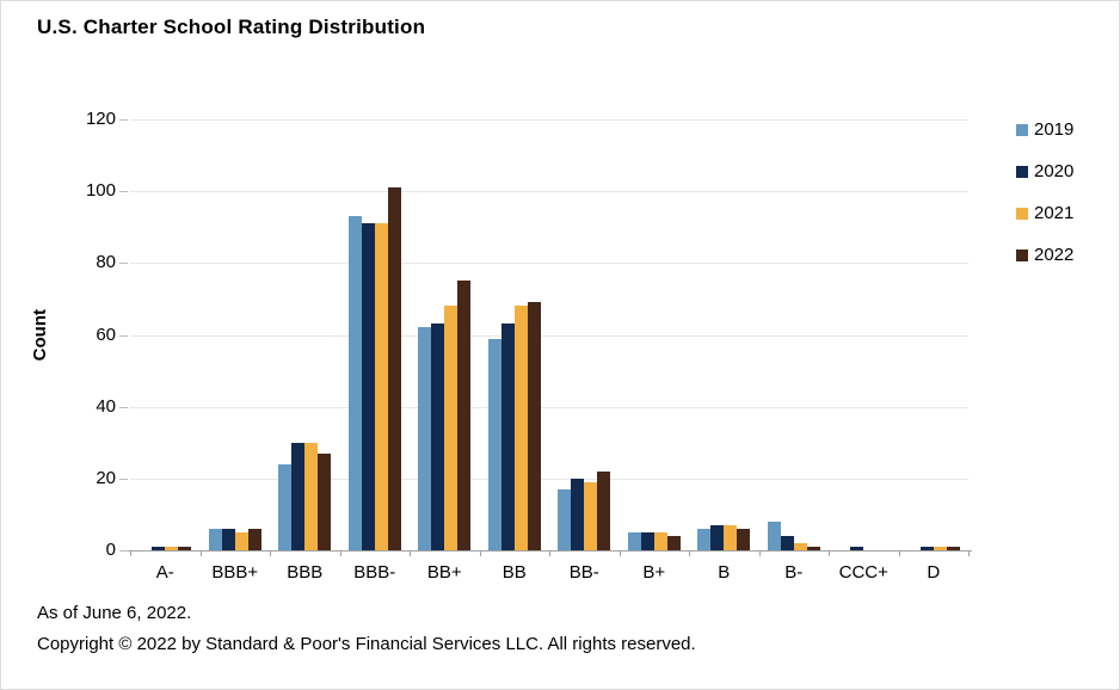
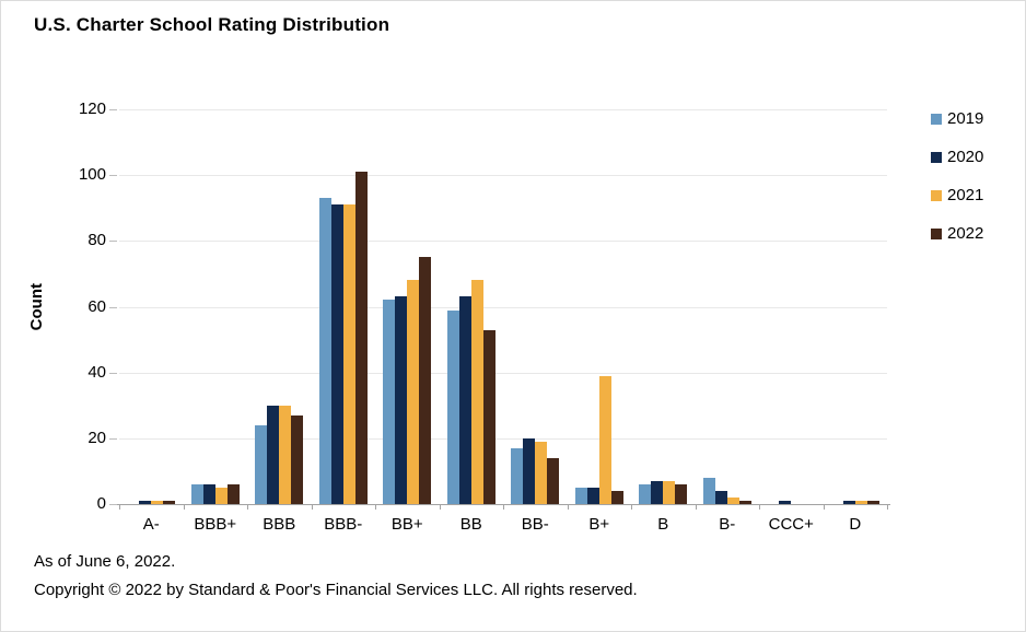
2022/BB: 69 -> 53
2022/BB-: 22 -> 14
2021/B+: 5 -> 39
